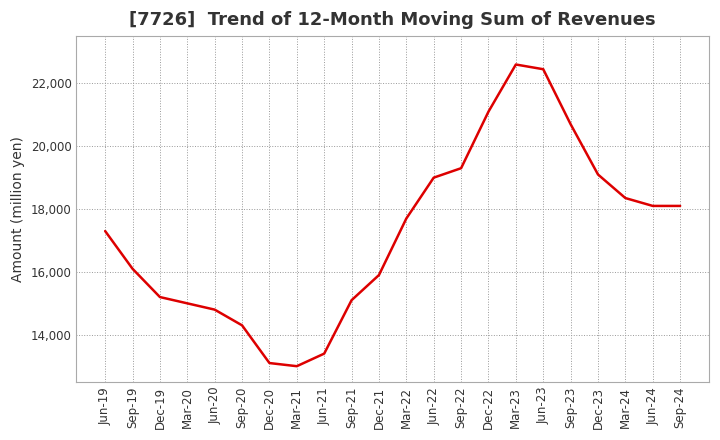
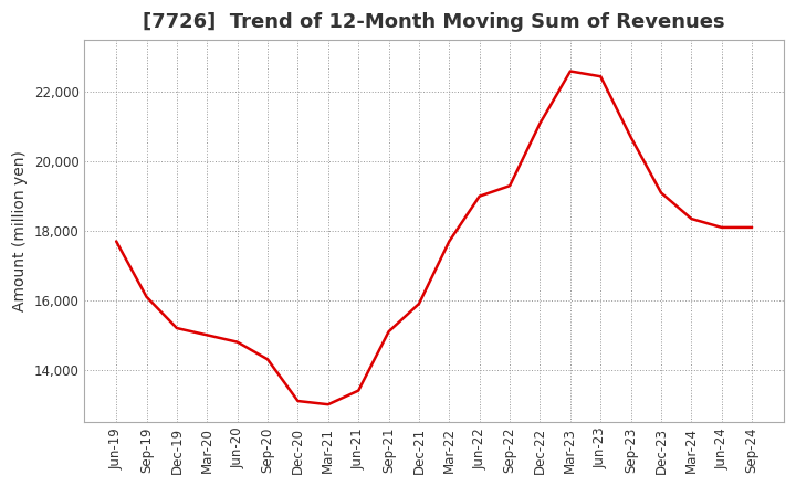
Jun-19: 17,300 -> 17,700
